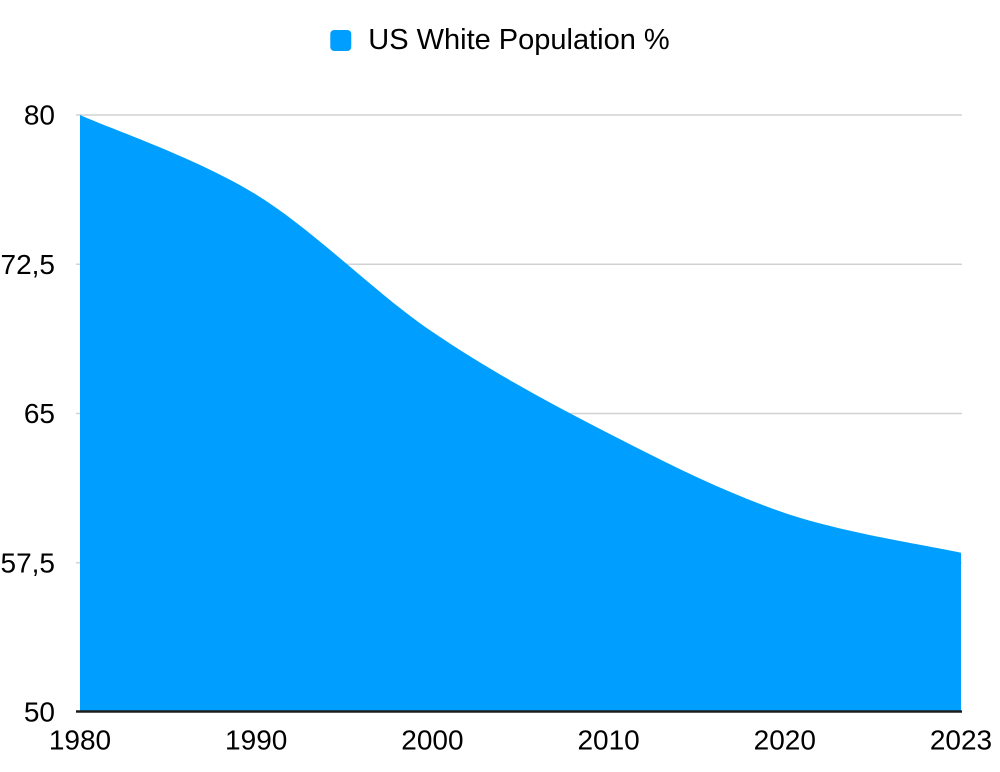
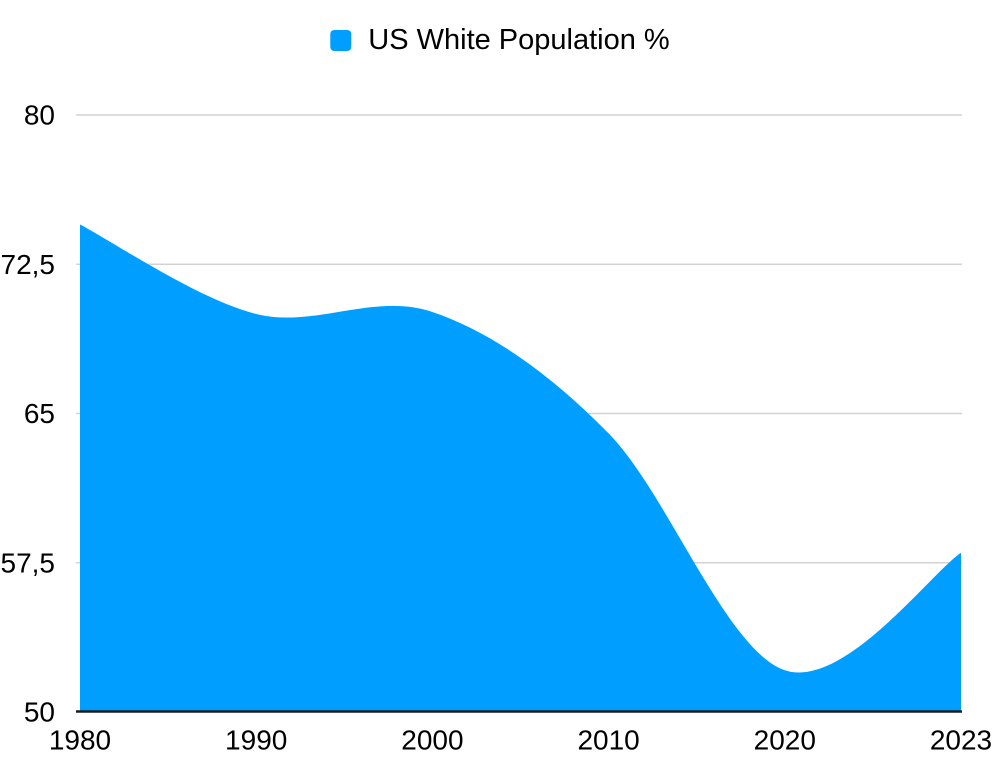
1980: 80.0 -> 74.5
1990: 76.0 -> 70.0
2000: 69.1 -> 70.1
2020: 60.0 -> 52.1
